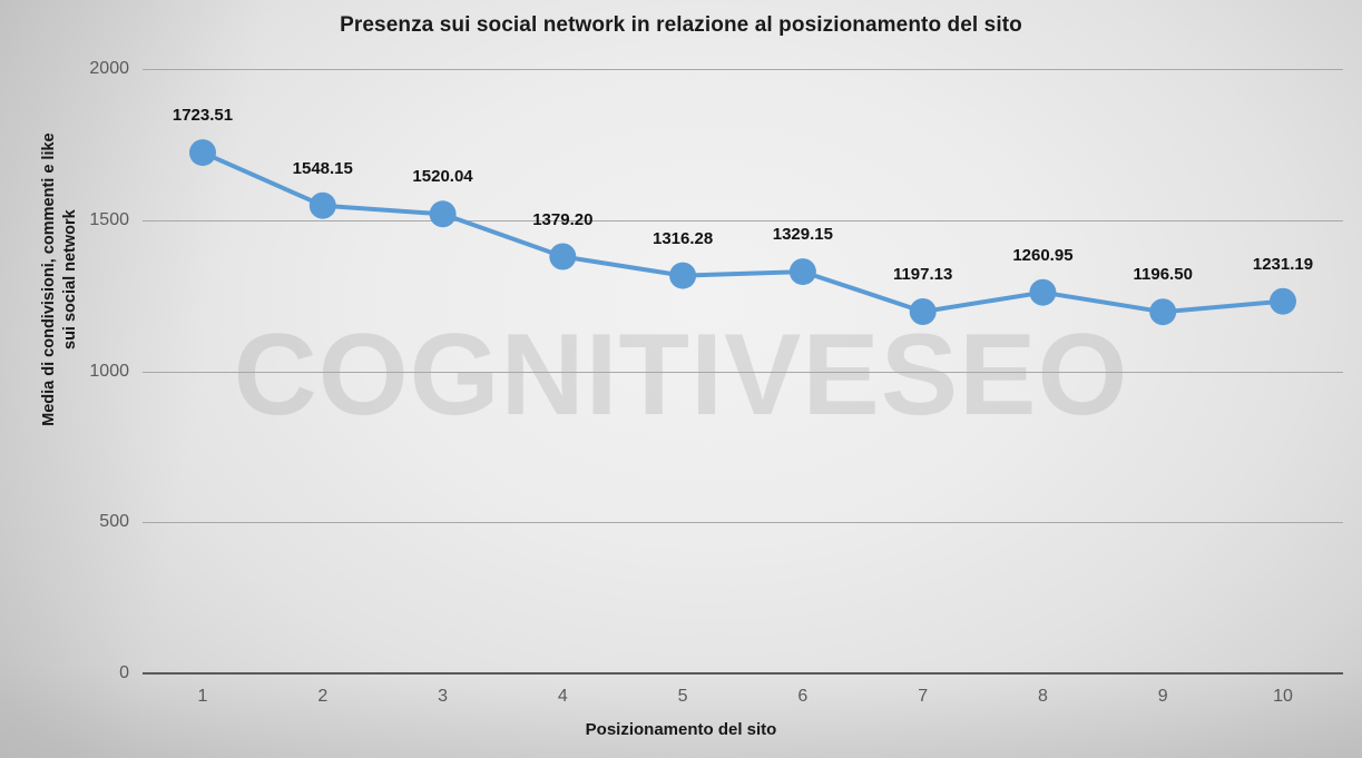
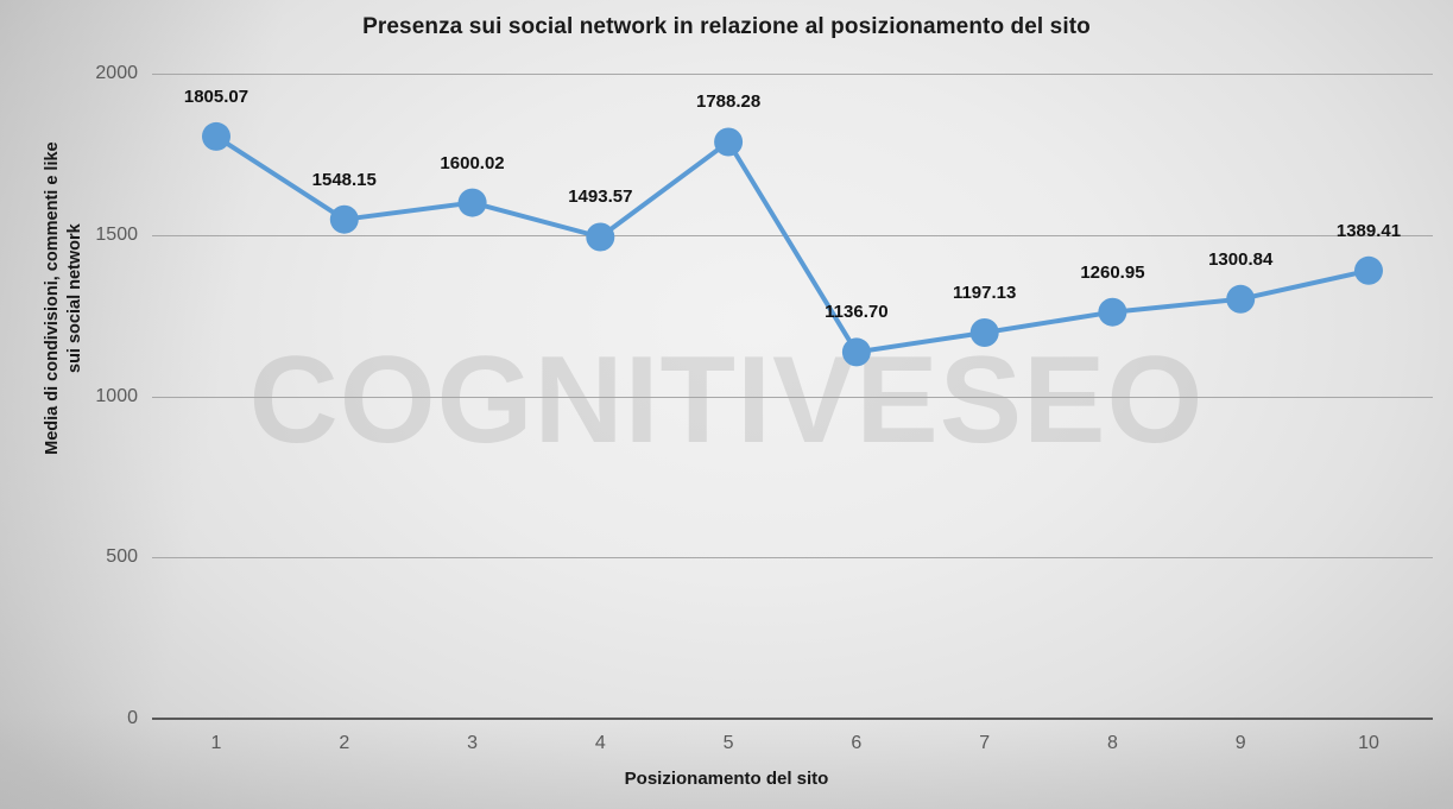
1: 1723.51 -> 1805.07
3: 1520.04 -> 1600.02
4: 1379.20 -> 1493.57
5: 1316.28 -> 1788.28
6: 1329.15 -> 1136.70
9: 1196.50 -> 1300.84
10: 1231.19 -> 1389.41
